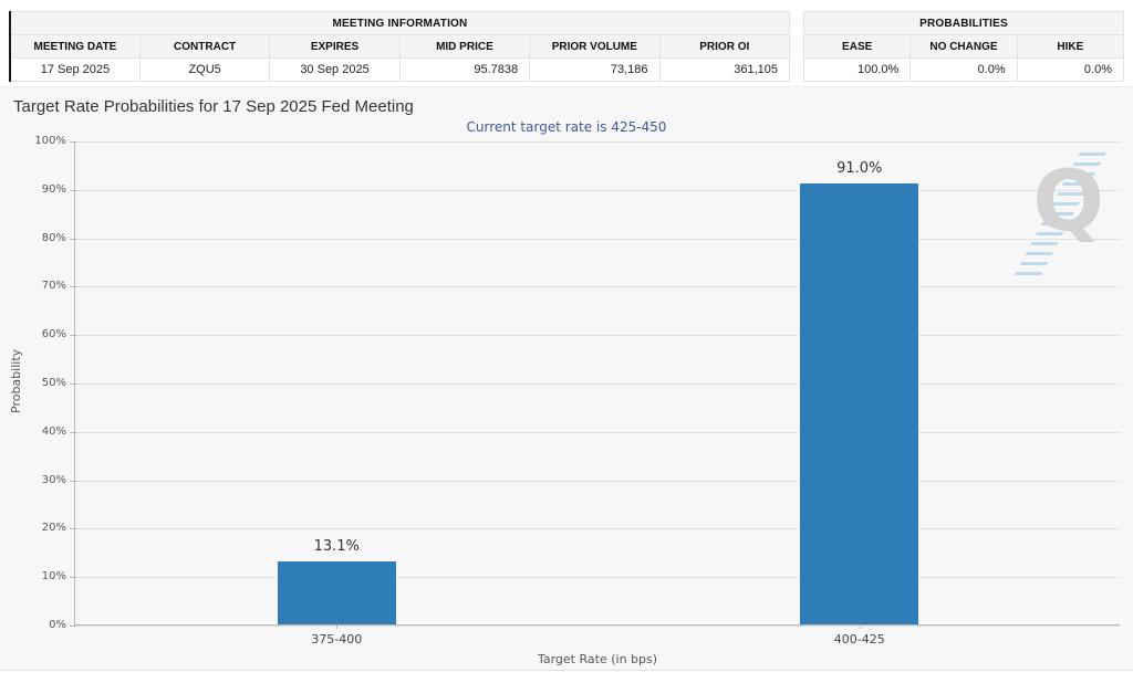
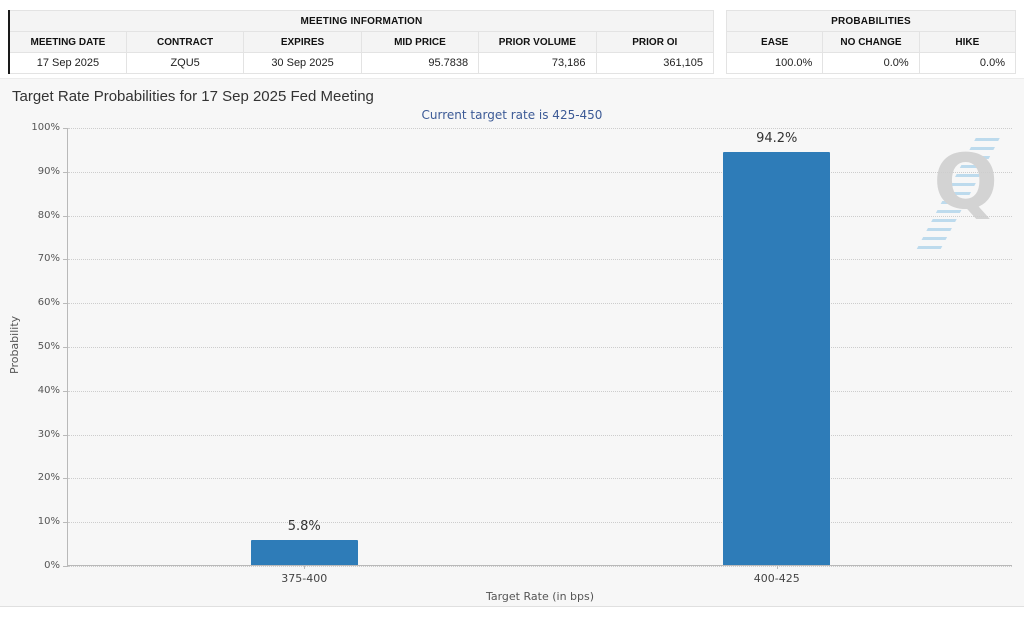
375-400: 13.1% -> 5.8%
400-425: 91.0% -> 94.2%
